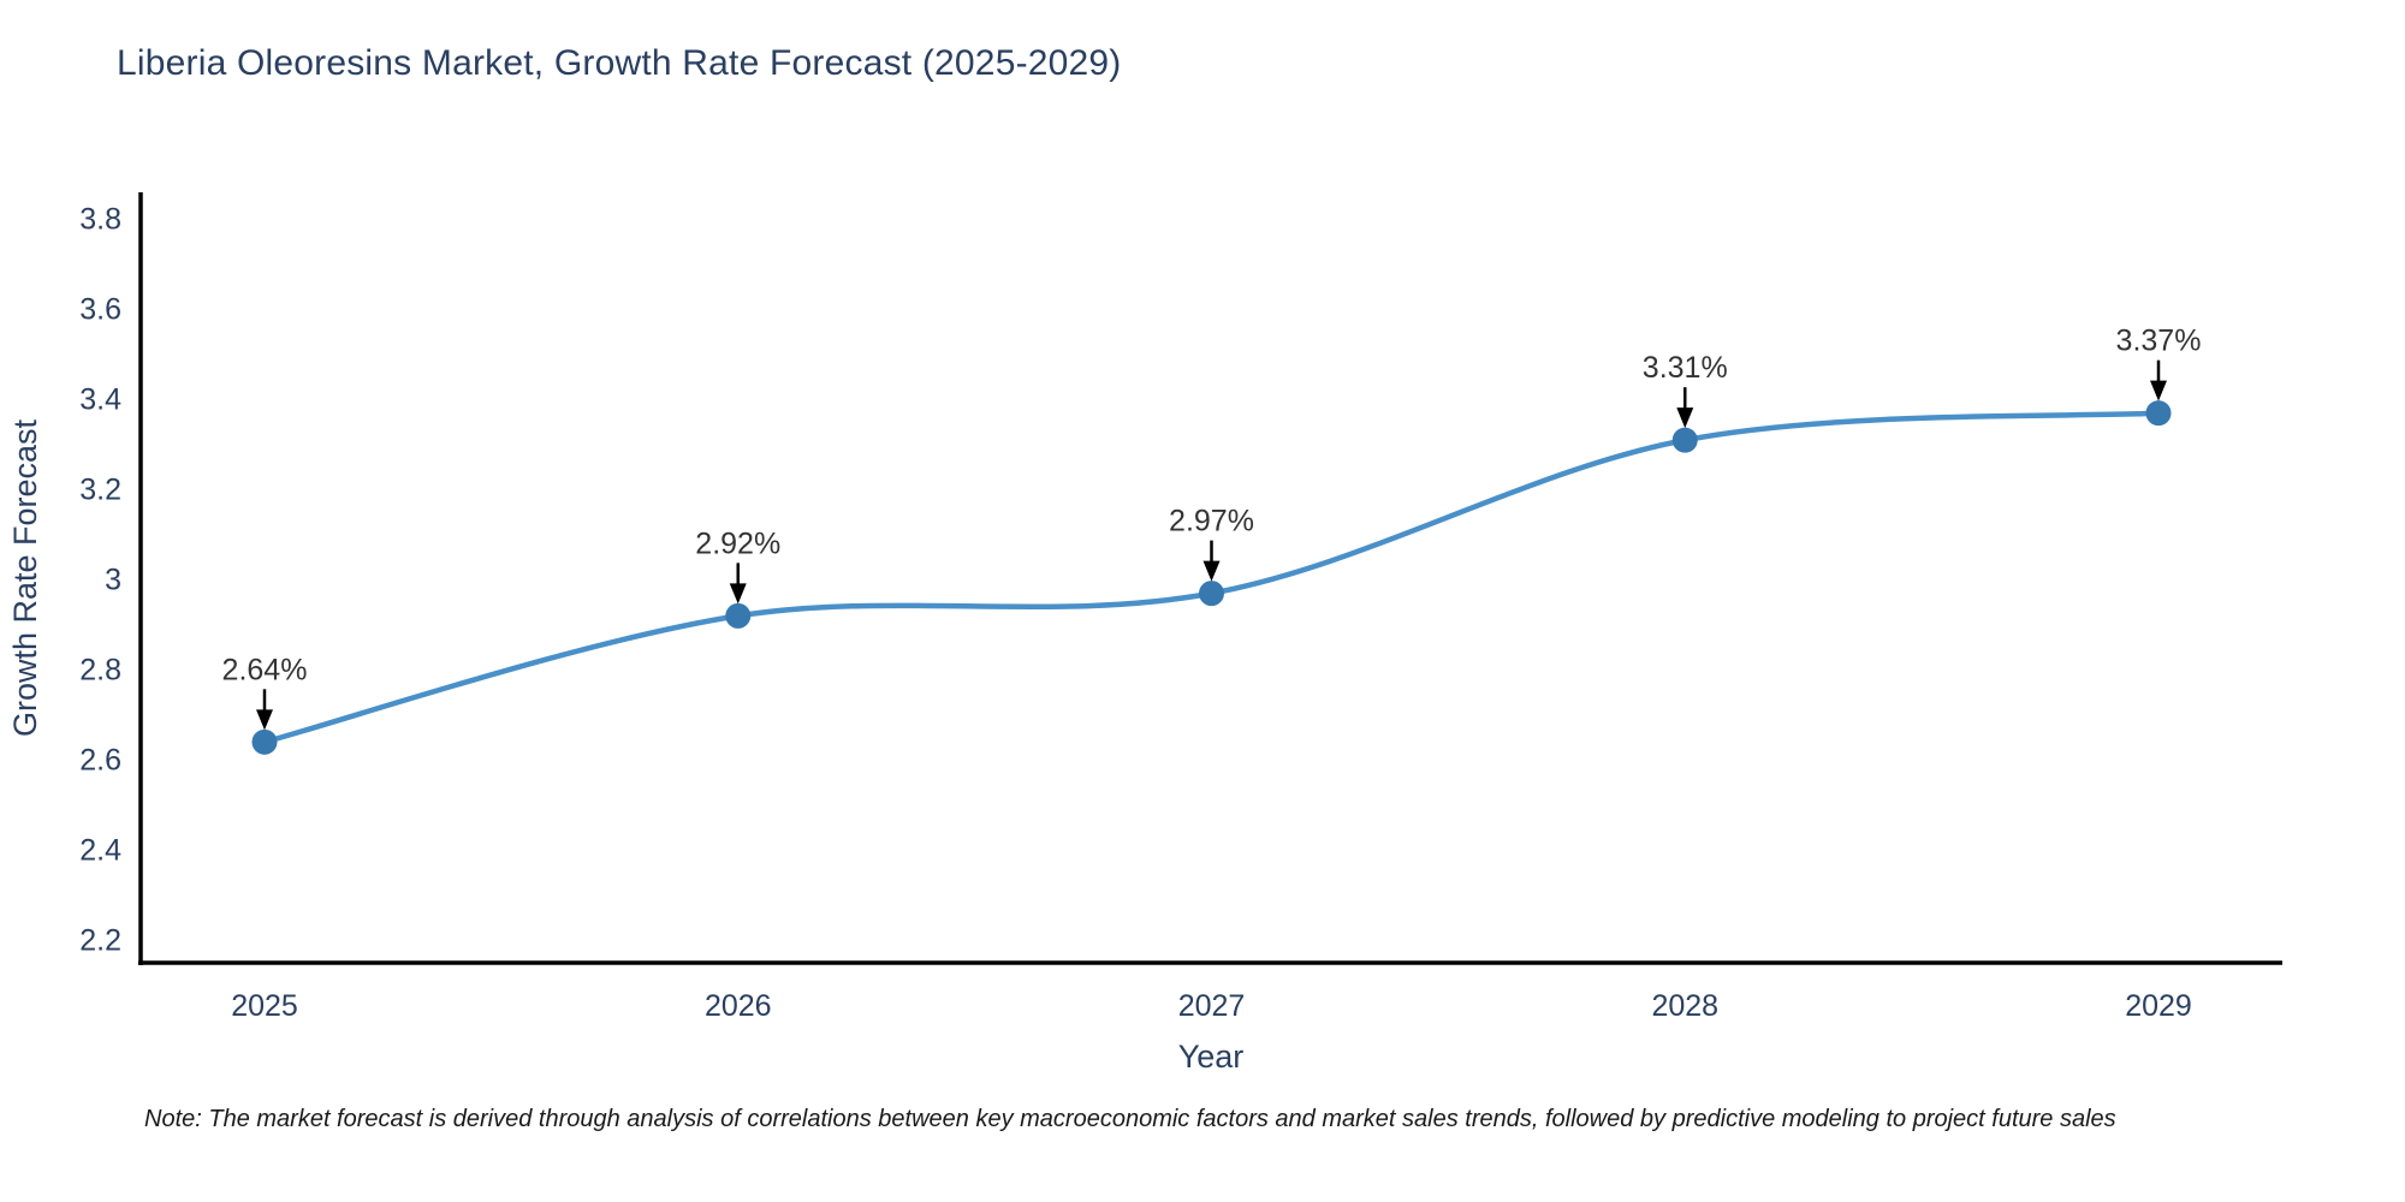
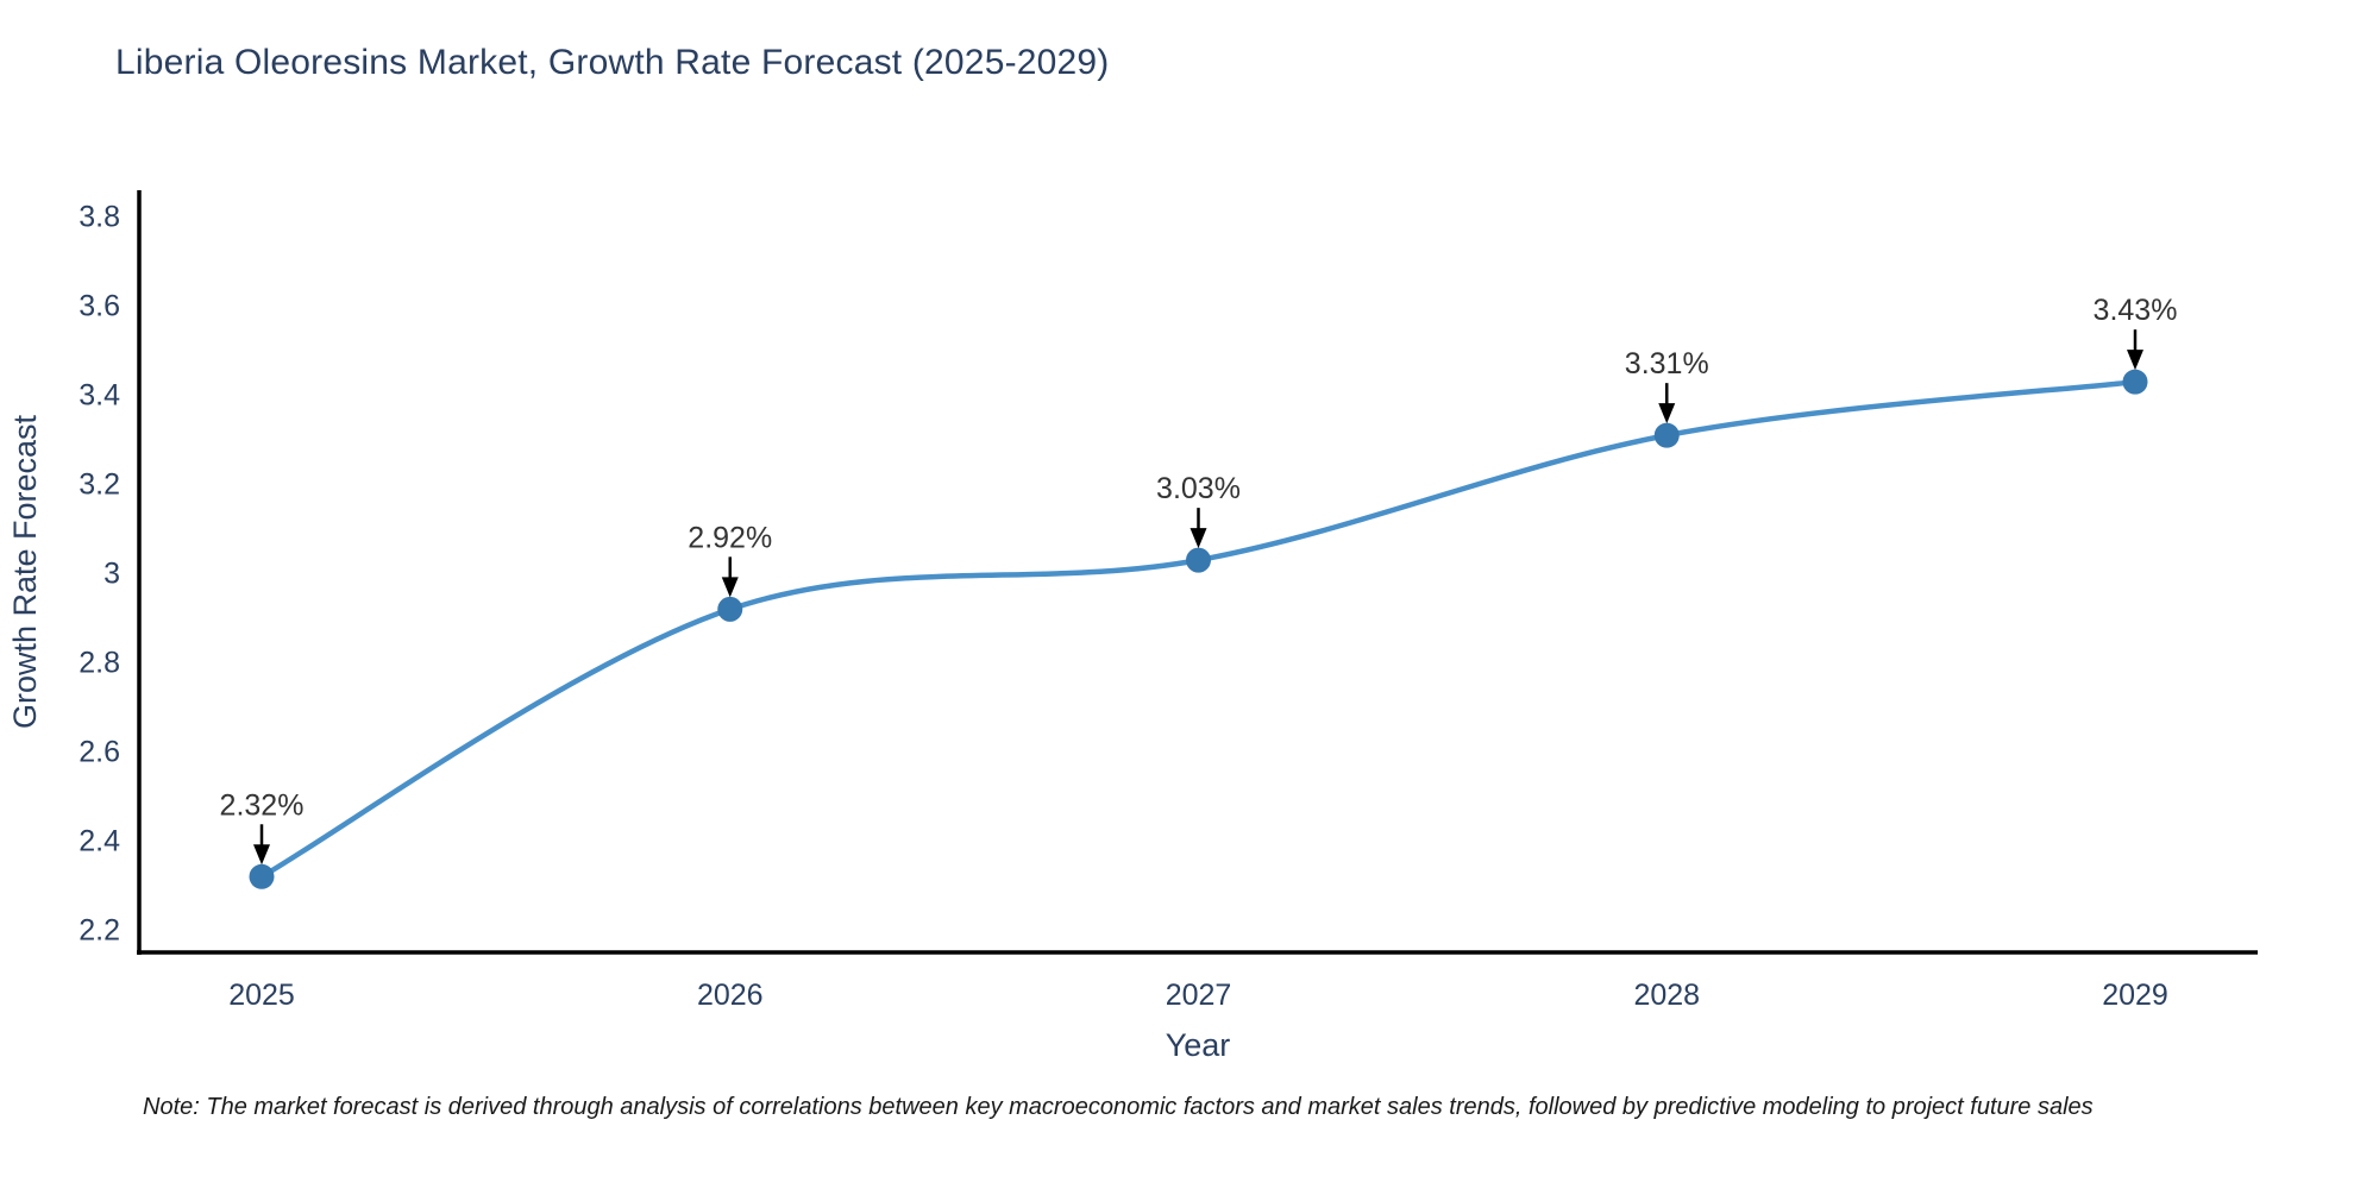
2025: 2.64% -> 2.32%
2027: 2.97% -> 3.03%
2029: 3.37% -> 3.43%
